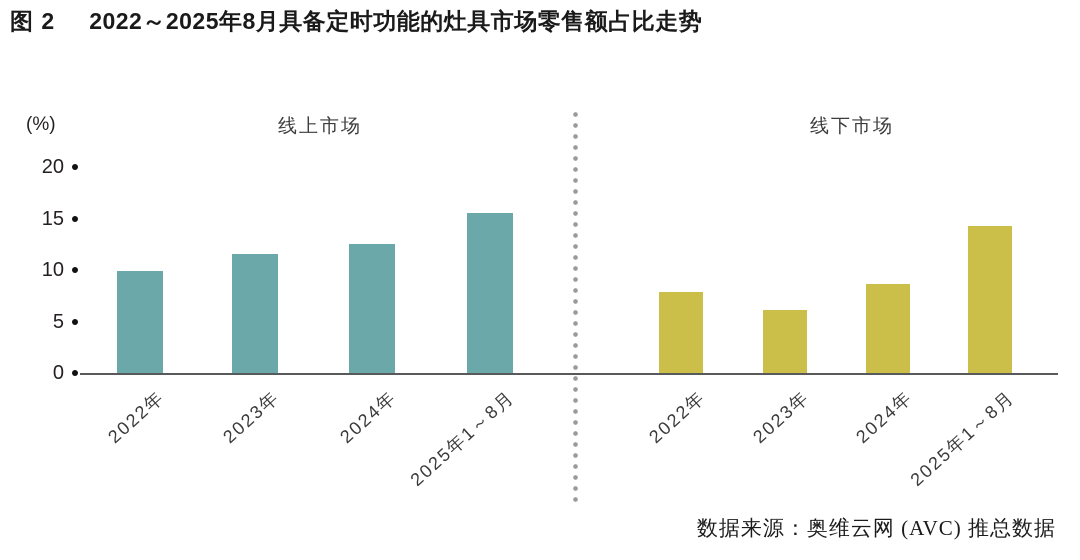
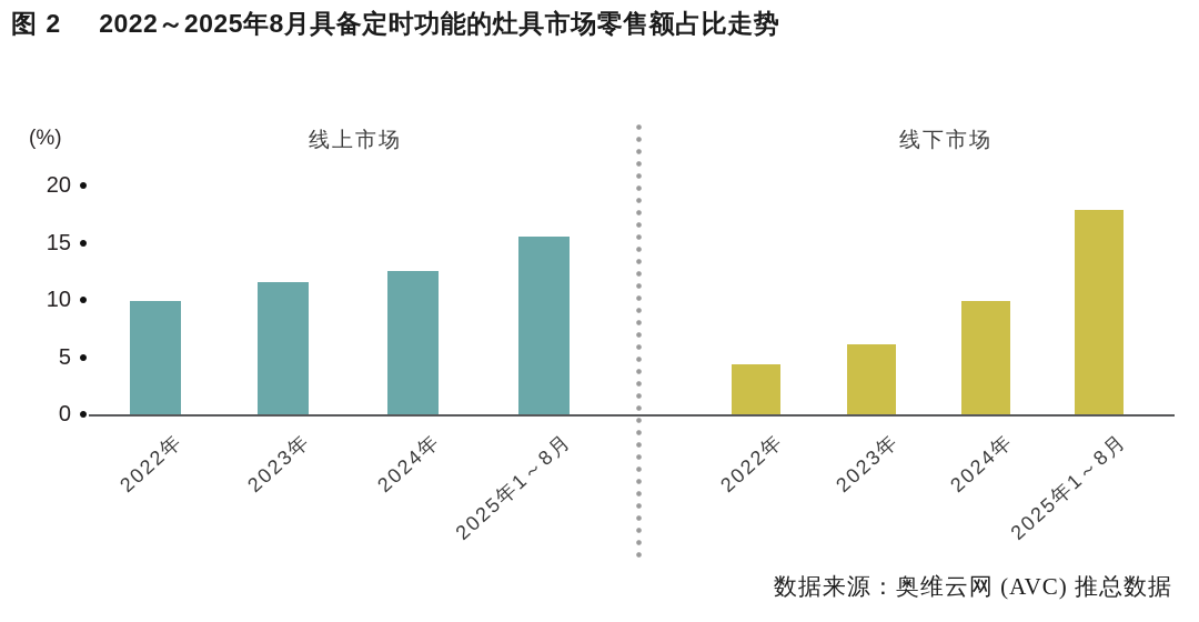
线下市场/2022年: 7.9 -> 4.4
线下市场/2024年: 8.6 -> 9.9
线下市场/2025年1～8月: 14.3 -> 17.9
